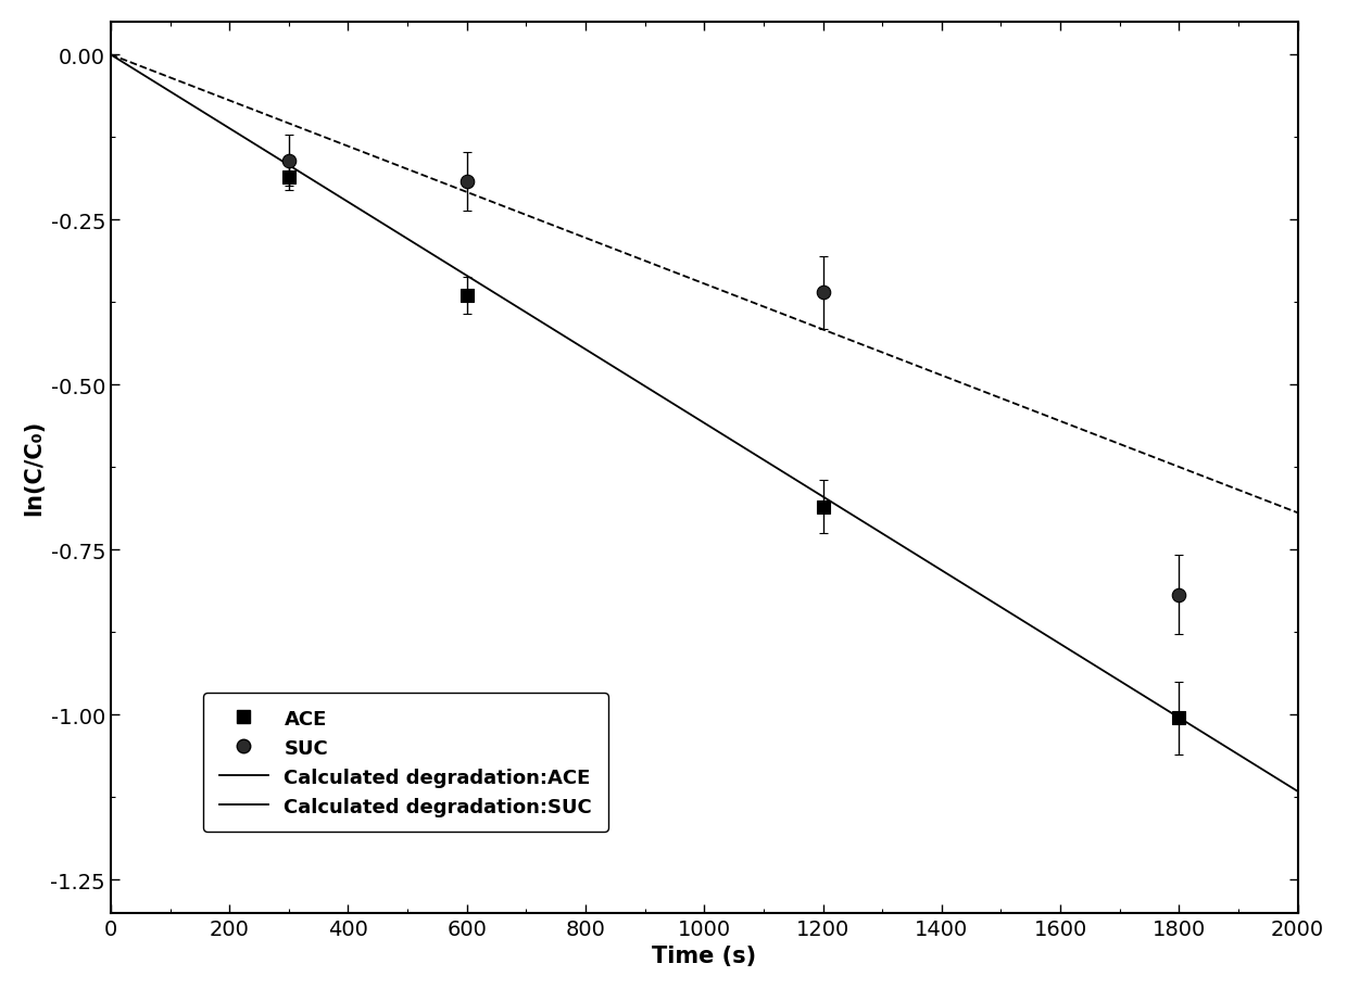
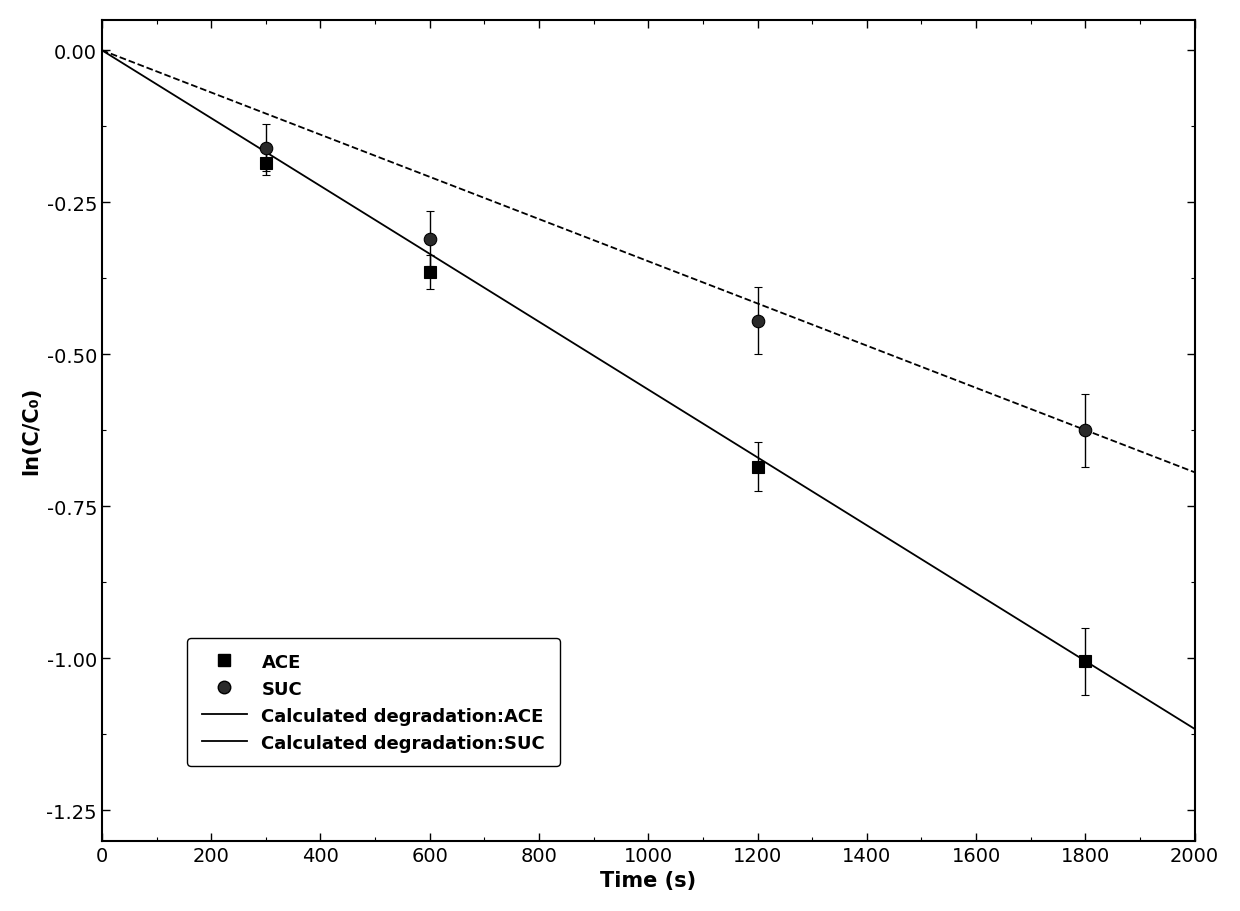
SUC/600: -0.192 -> -0.310
SUC/1200: -0.360 -> -0.445
SUC/1800: -0.818 -> -0.625
